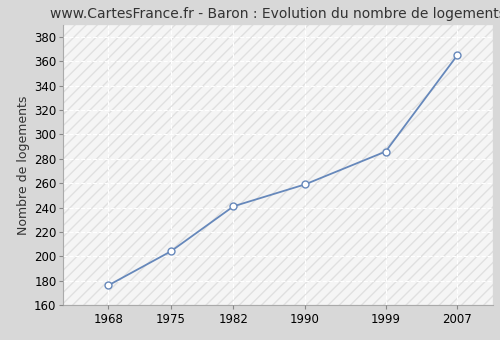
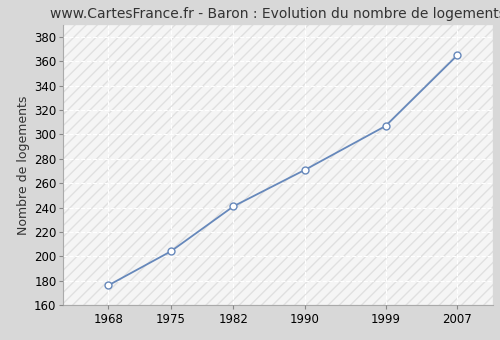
1990: 259 -> 271
1999: 286 -> 307
